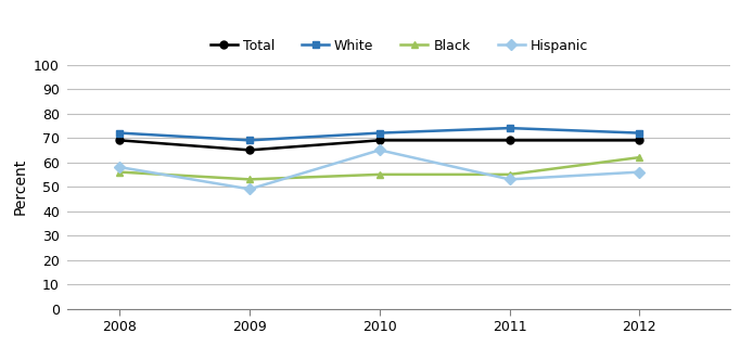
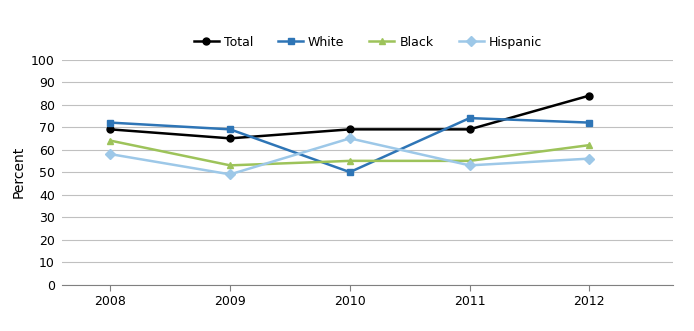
Black/2008: 56 -> 64
White/2010: 72 -> 50
Total/2012: 69 -> 84
